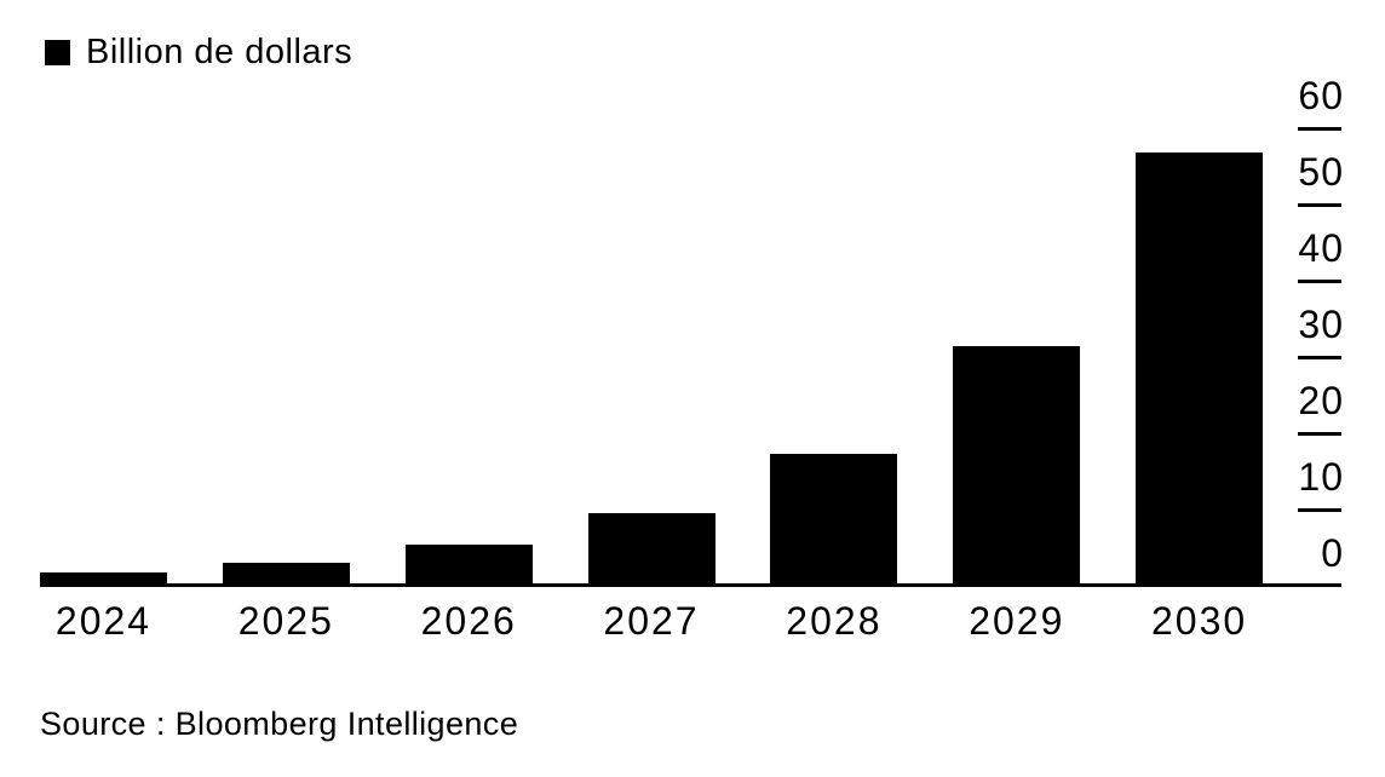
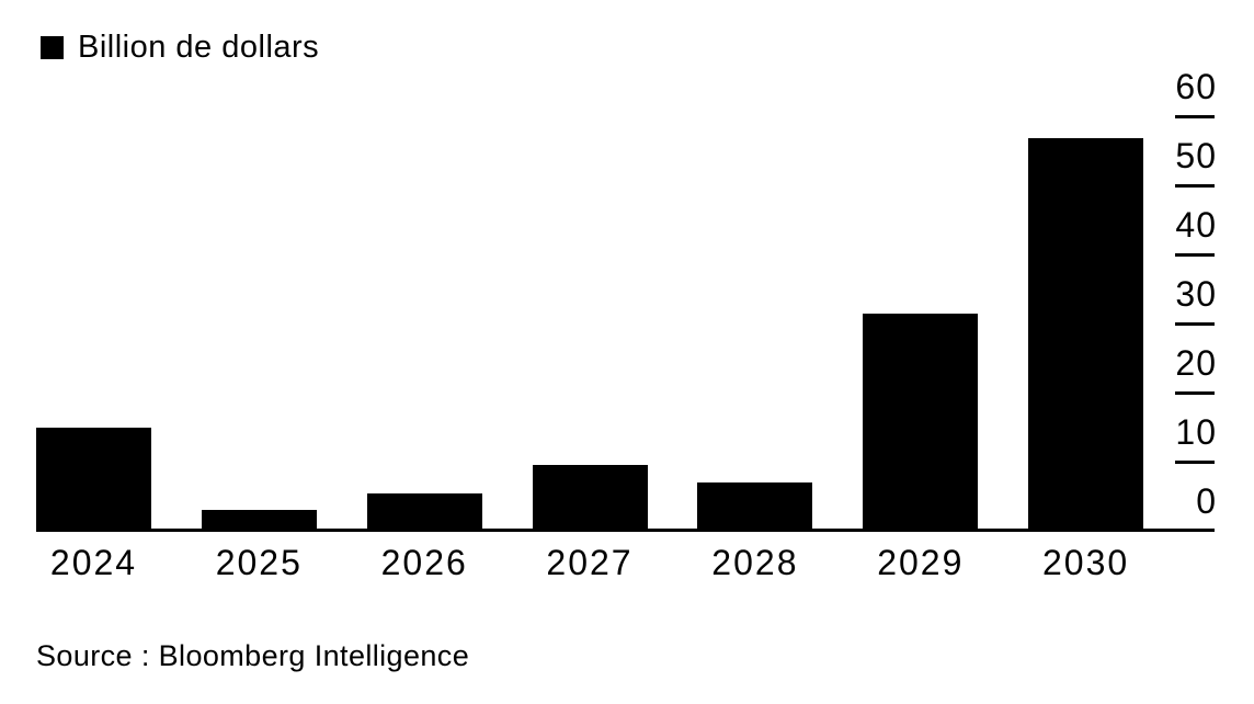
2024: 2 -> 15
2028: 17 -> 7
